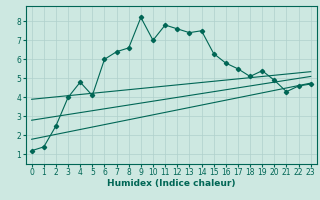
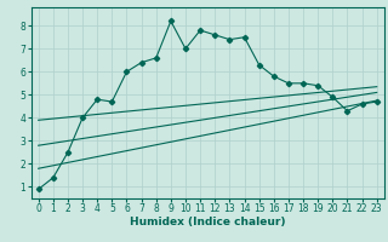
0: 1.2 -> 0.9
5: 4.1 -> 4.7
18: 5.1 -> 5.5
